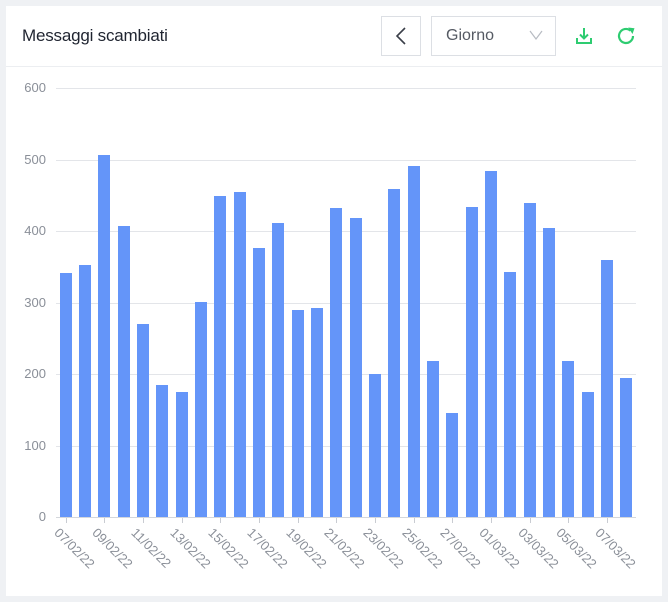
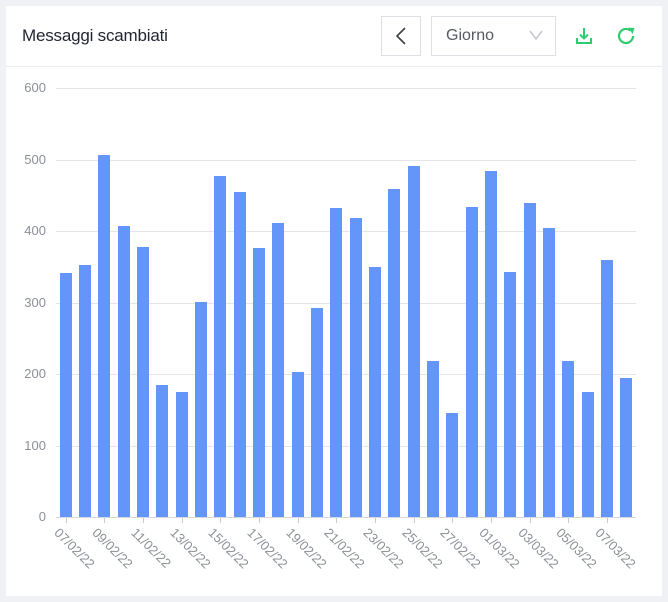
11/02/22: 270 -> 380
15/02/22: 450 -> 480
19/02/22: 290 -> 200
23/02/22: 200 -> 350
